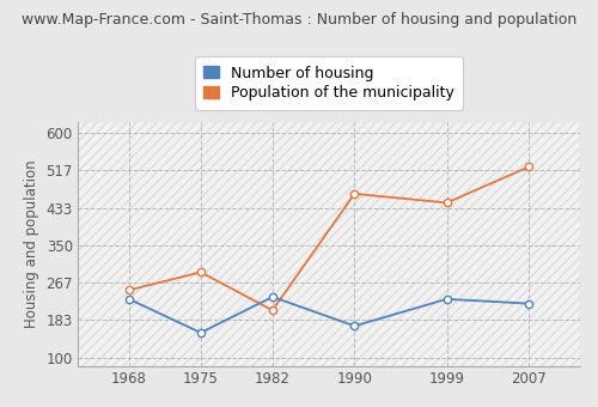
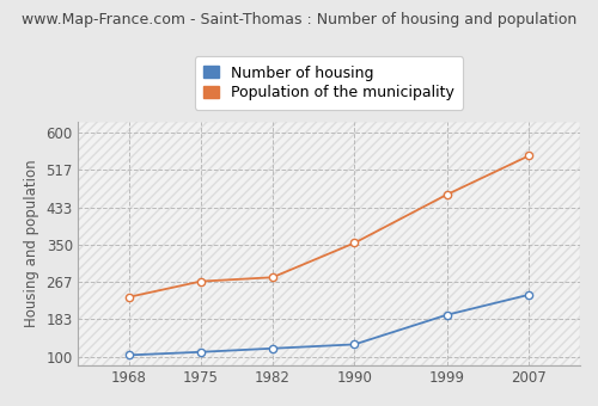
Number of housing/1968: 230 -> 103
Population of the municipality/1968: 250 -> 233
Number of housing/1975: 155 -> 110
Population of the municipality/1975: 290 -> 268
Number of housing/1982: 235 -> 118
Population of the municipality/1982: 205 -> 277
Number of housing/1990: 170 -> 127
Population of the municipality/1990: 465 -> 354
Number of housing/1999: 230 -> 193
Population of the municipality/1999: 445 -> 462
Number of housing/2007: 220 -> 238
Population of the municipality/2007: 525 -> 549
